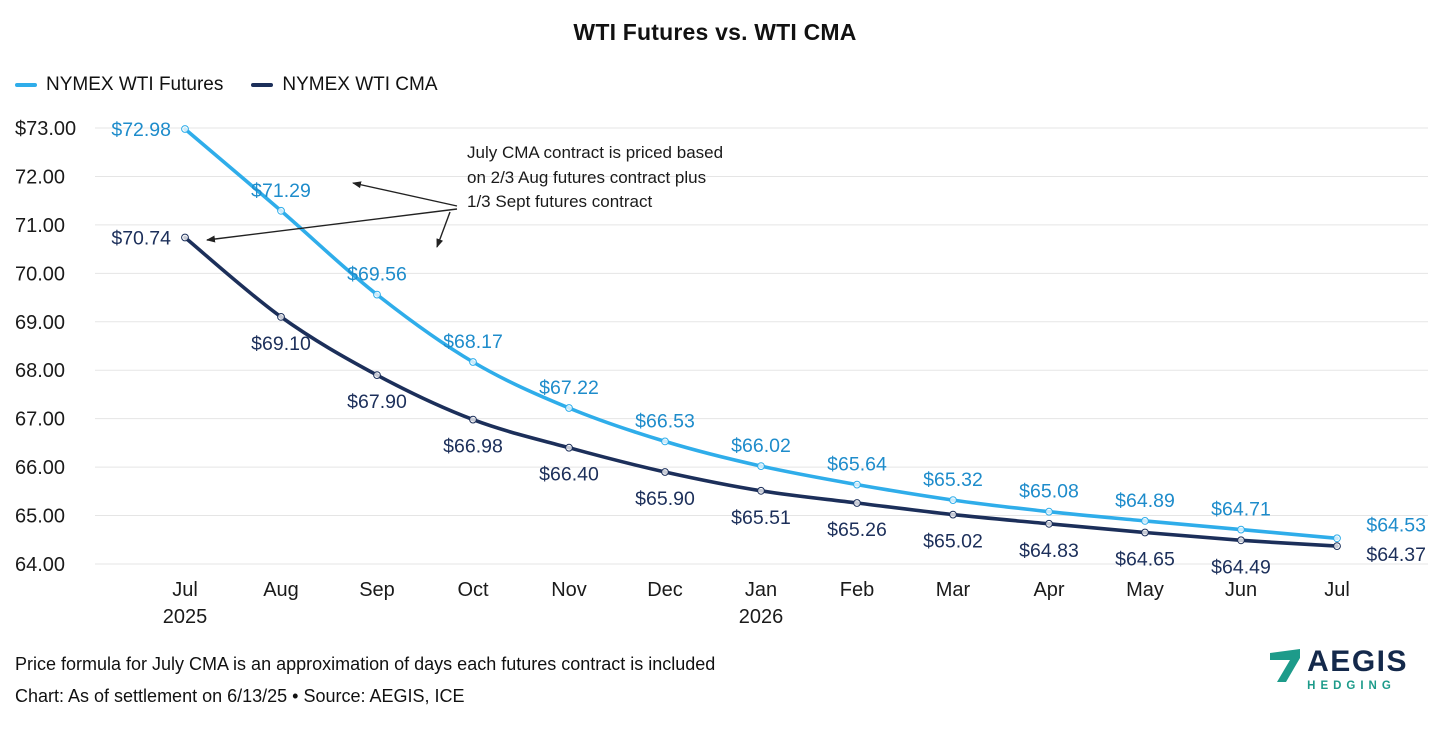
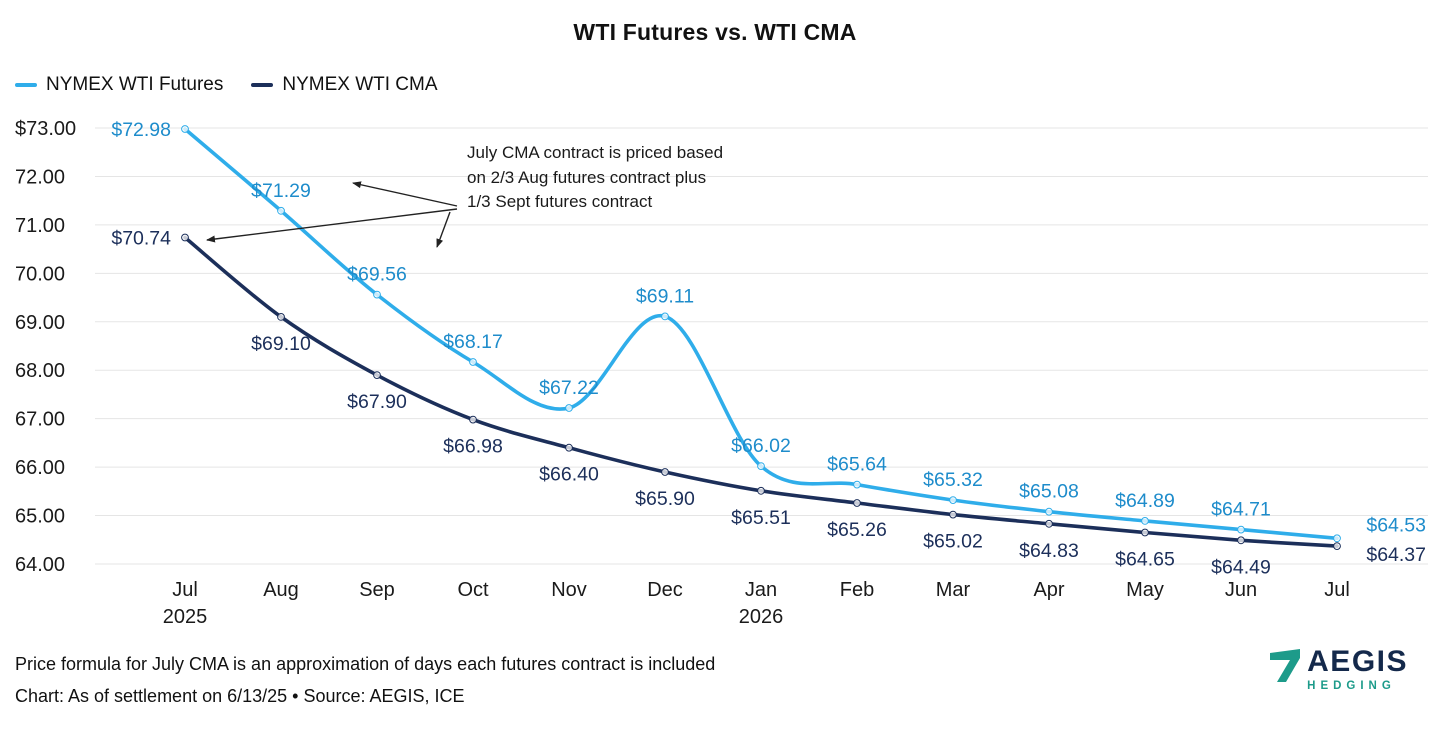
NYMEX WTI Futures/Dec: $66.53 -> $69.11
